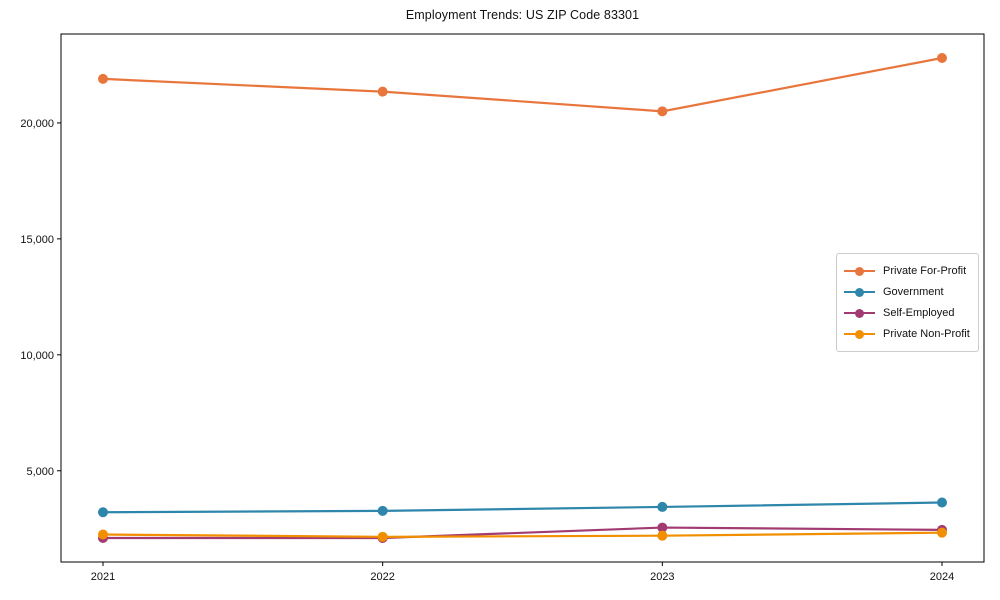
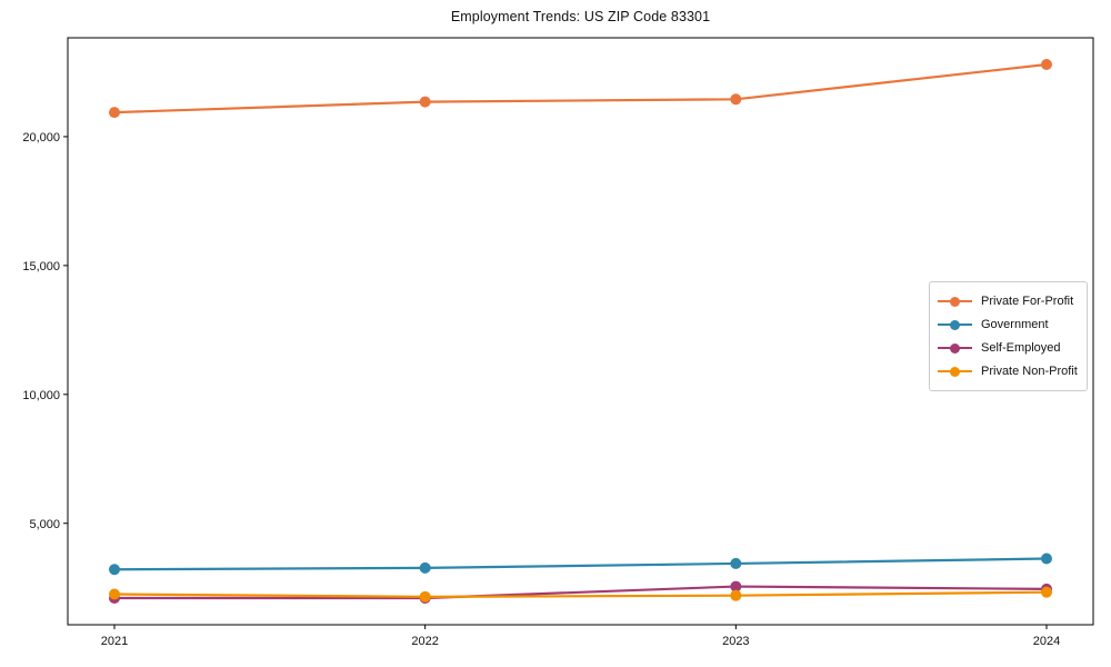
Private For-Profit/2021: 21900 -> 20900
Private For-Profit/2023: 20500 -> 21400
